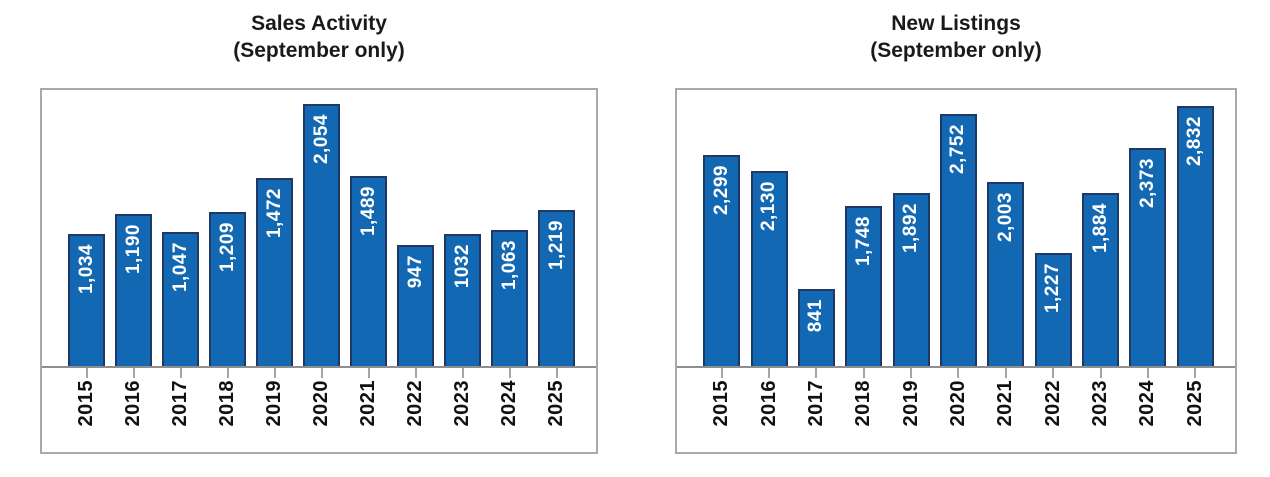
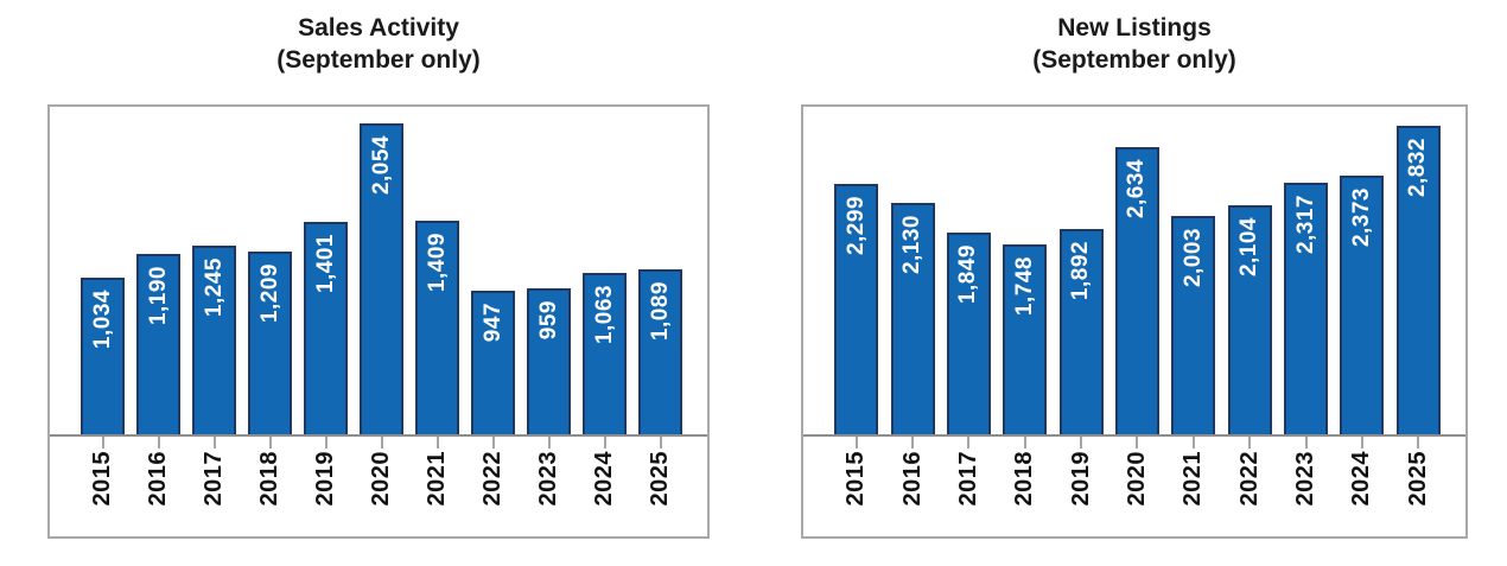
Sales Activity/2017: 1,047 -> 1,245
Sales Activity/2019: 1,472 -> 1,401
Sales Activity/2021: 1,489 -> 1,409
Sales Activity/2023: 1032 -> 959
Sales Activity/2025: 1,219 -> 1,089
New Listings/2017: 841 -> 1,849
New Listings/2020: 2,752 -> 2,634
New Listings/2022: 1,227 -> 2,104
New Listings/2023: 1,884 -> 2,317
